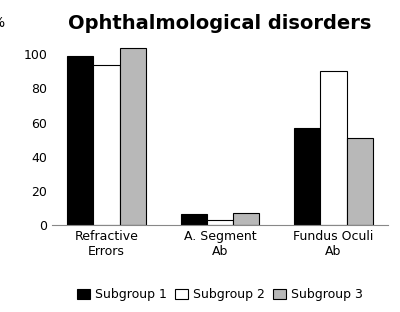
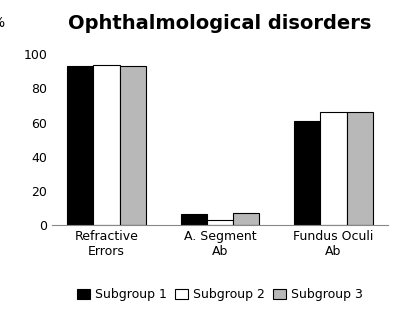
Subgroup 1/Refractive Errors: 99 -> 93
Subgroup 3/Refractive Errors: 104 -> 93
Subgroup 1/Fundus Oculi Ab: 57 -> 61
Subgroup 2/Fundus Oculi Ab: 90 -> 66
Subgroup 3/Fundus Oculi Ab: 51 -> 66
